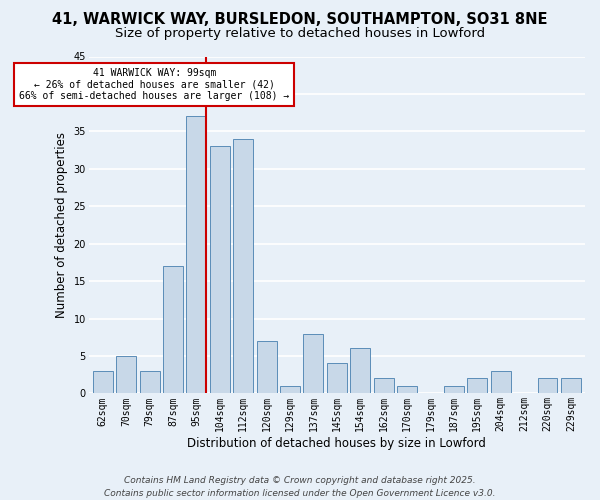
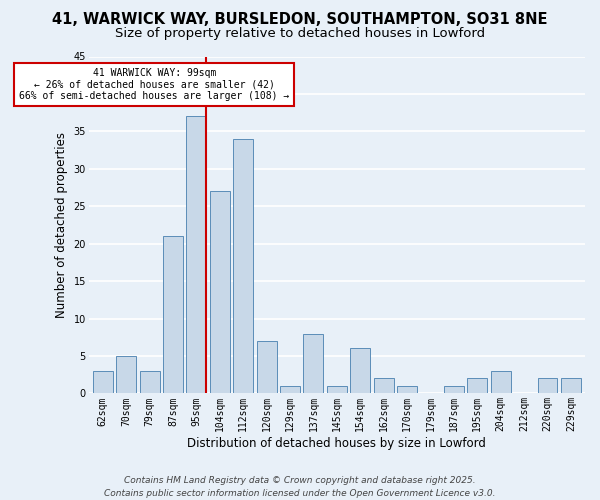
87sqm: 17 -> 21
104sqm: 33 -> 27
145sqm: 4 -> 1
